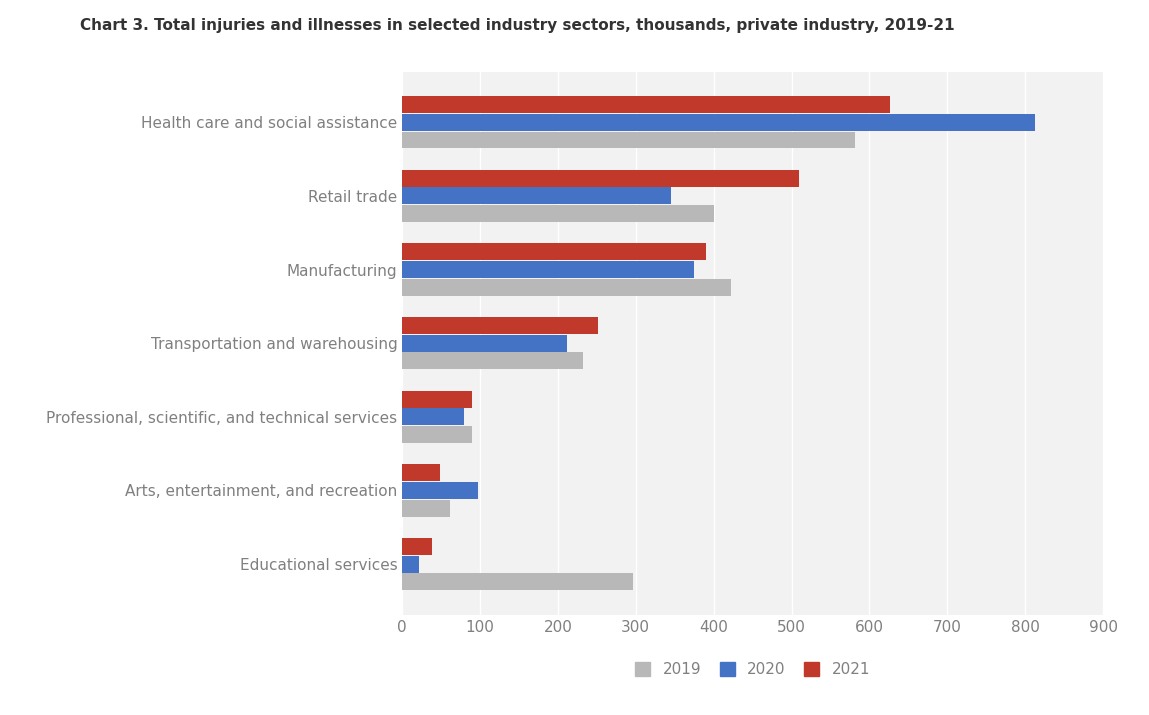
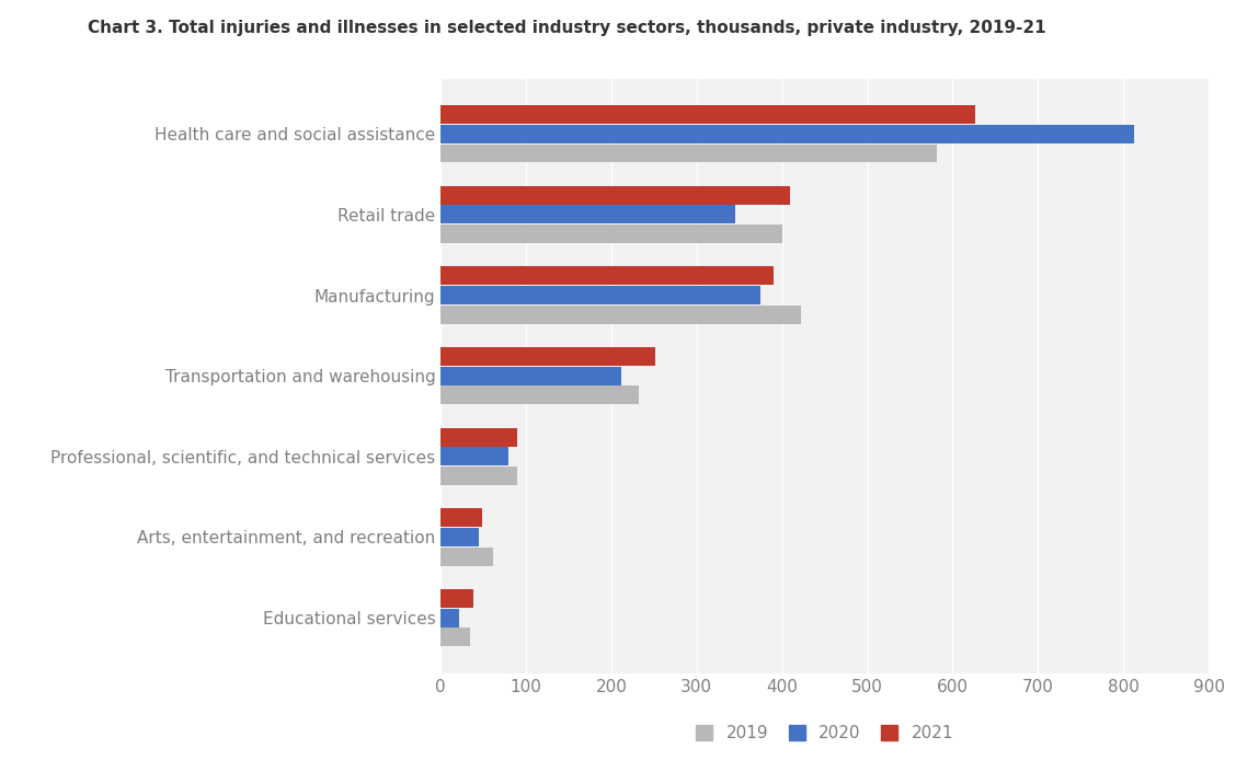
2021/Retail trade: 510 -> 410
2020/Arts, entertainment, and recreation: 98 -> 45
2019/Educational services: 296 -> 35
